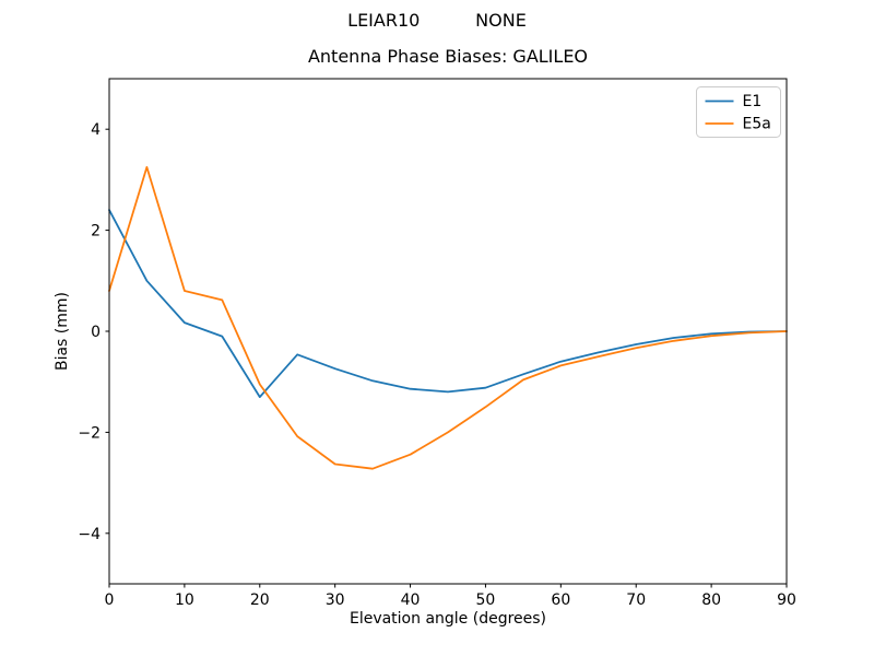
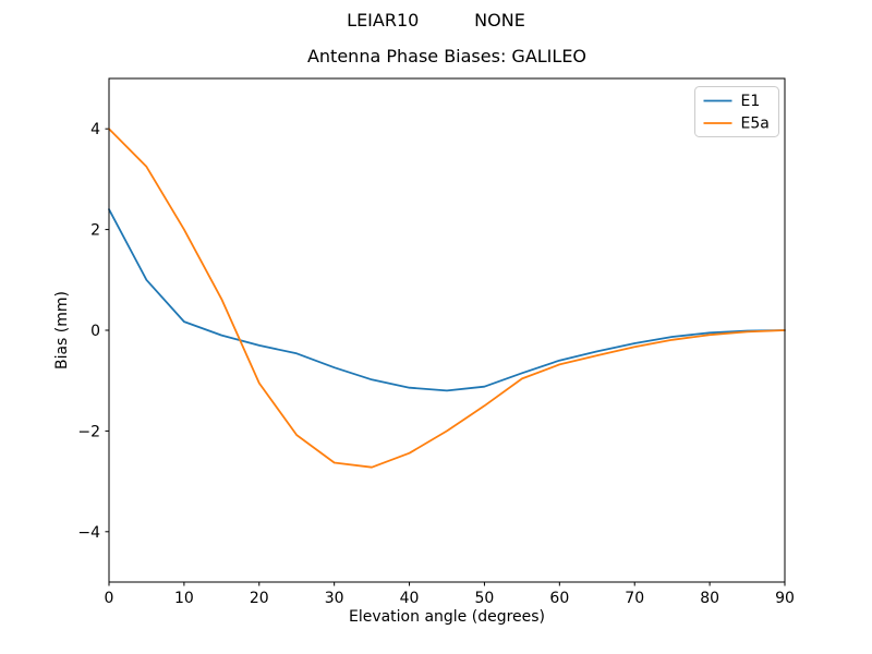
E5a/0: 0.8 -> 4.0
E5a/10: 0.8 -> 2.0
E1/20: -1.3 -> -0.3
